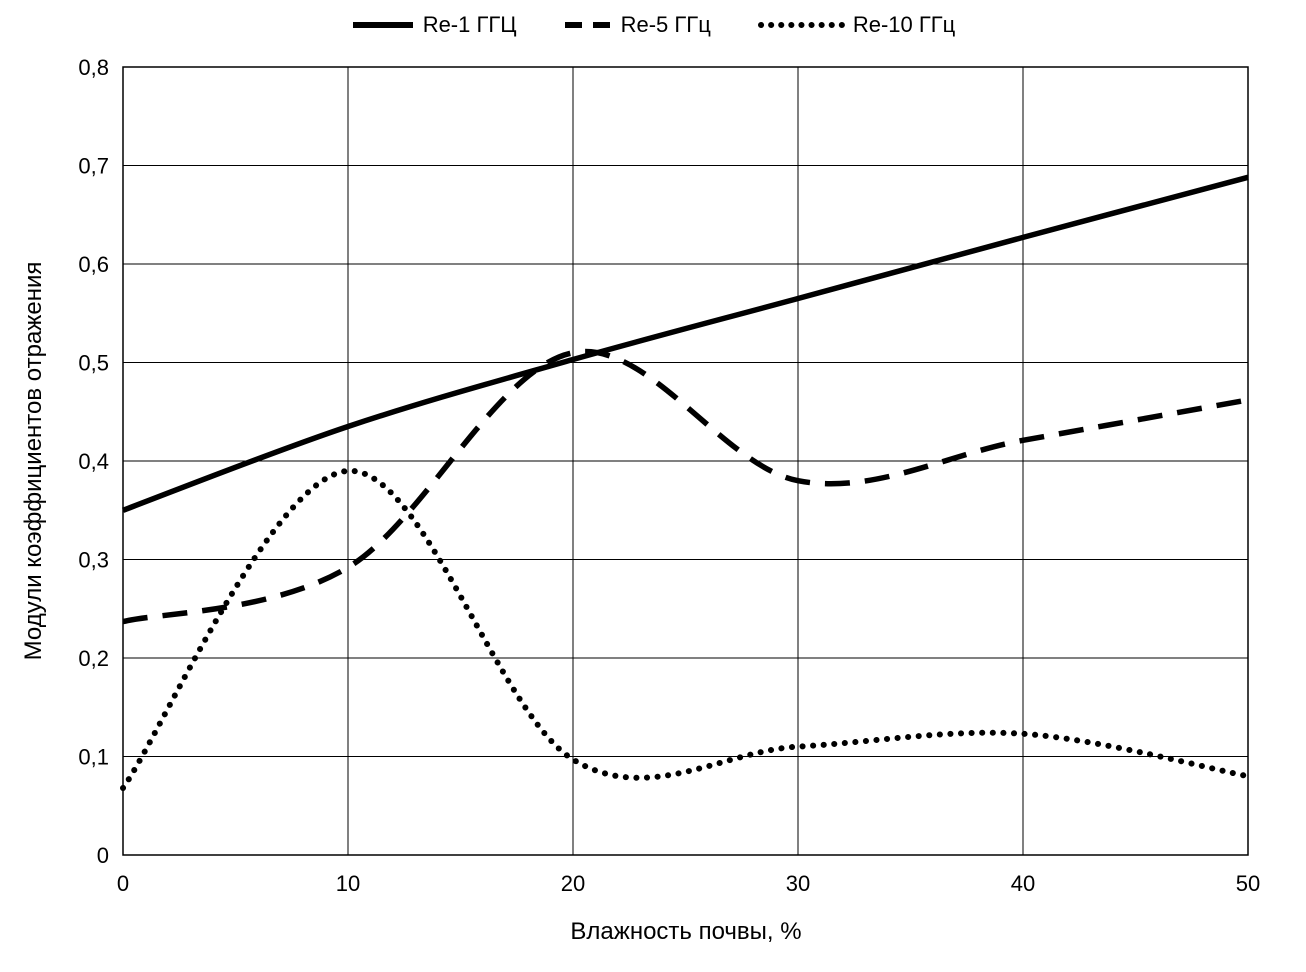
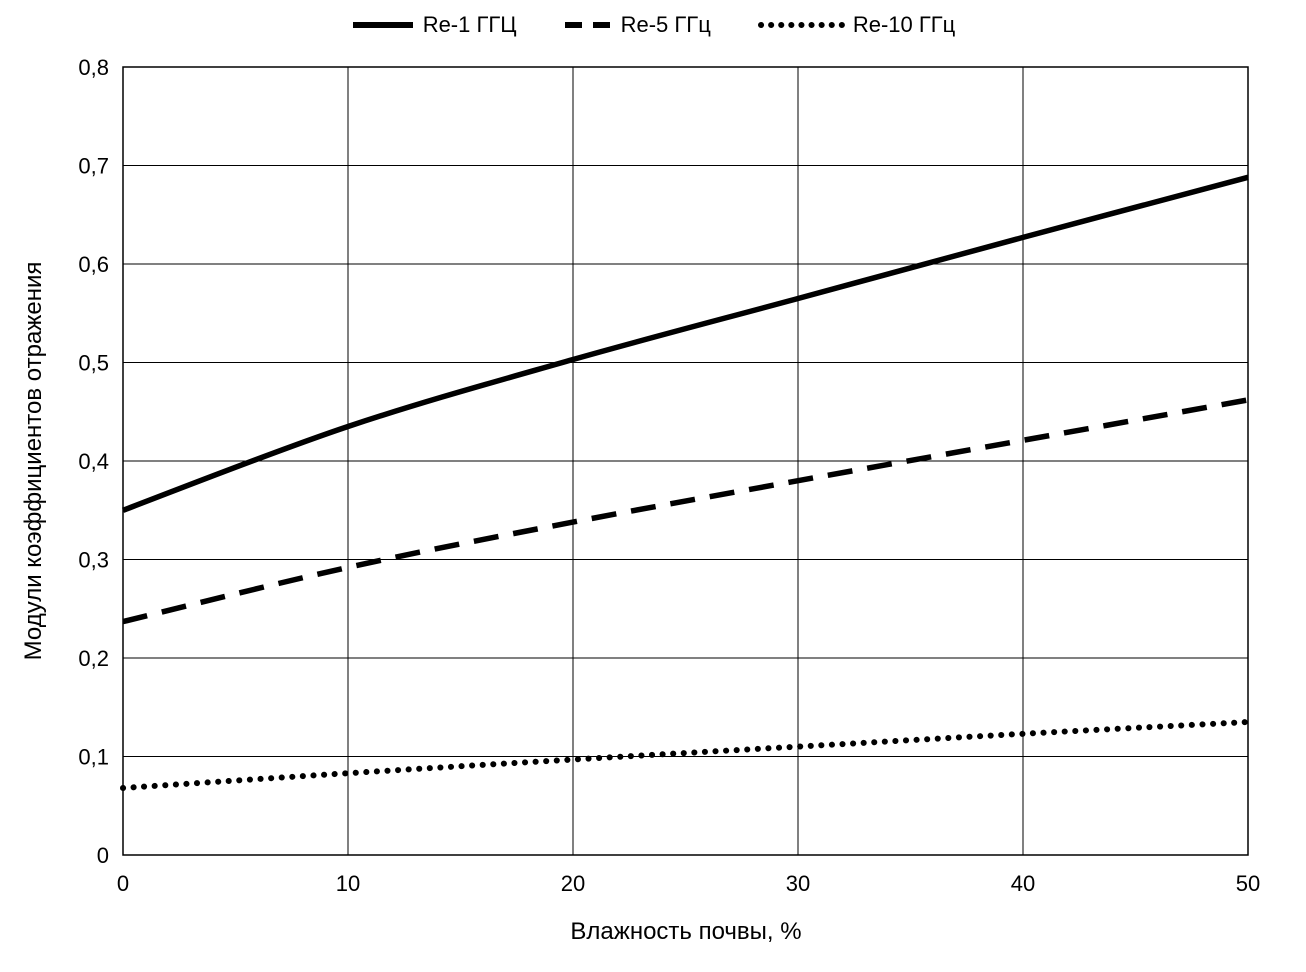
Re-10 ГГц/10: 0,39 -> 0,08
Re-5 ГГц/20: 0,51 -> 0,34
Re-10 ГГц/50: 0,08 -> 0,14
